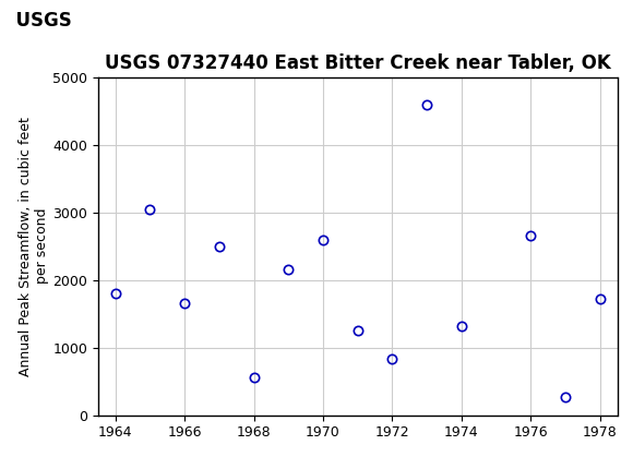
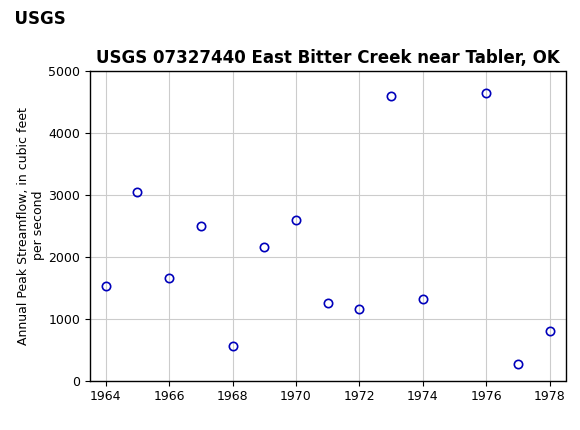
1964: 1800 -> 1520
1972: 830 -> 1160
1976: 2650 -> 4640
1978: 1720 -> 800
